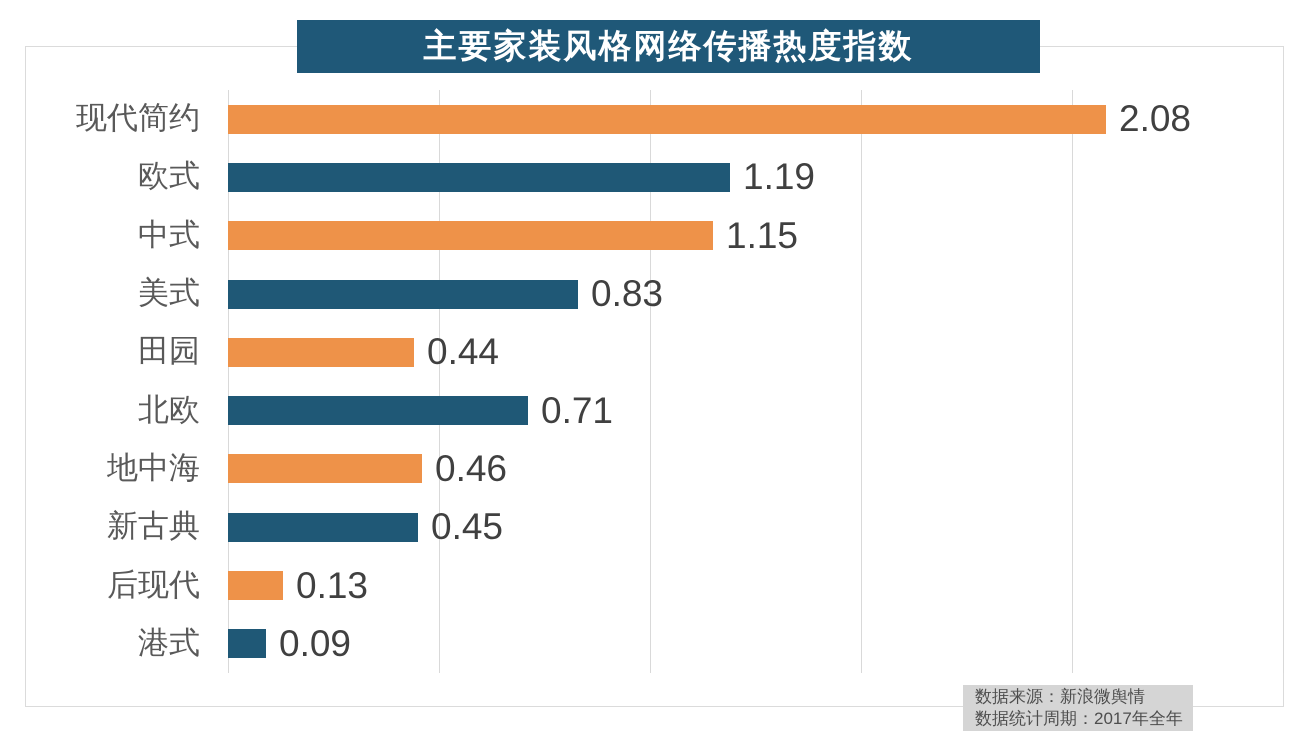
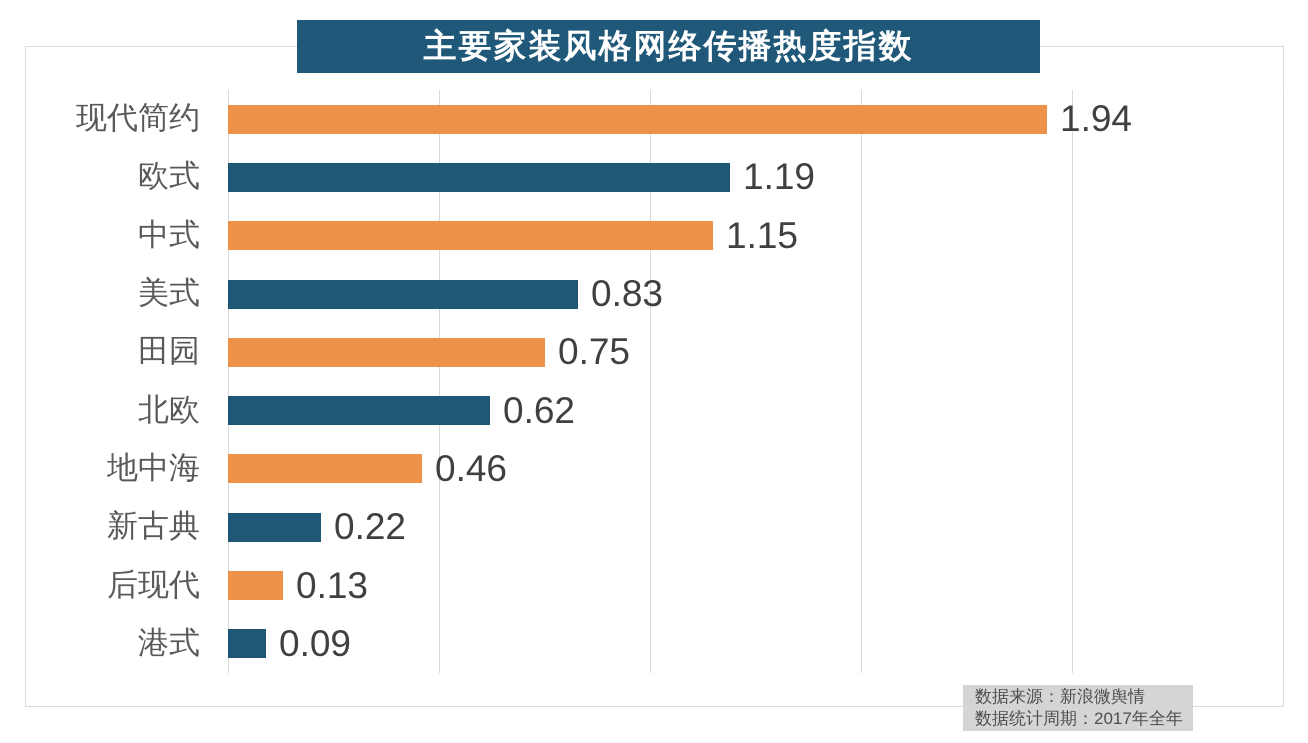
现代简约: 2.08 -> 1.94
田园: 0.44 -> 0.75
北欧: 0.71 -> 0.62
新古典: 0.45 -> 0.22
